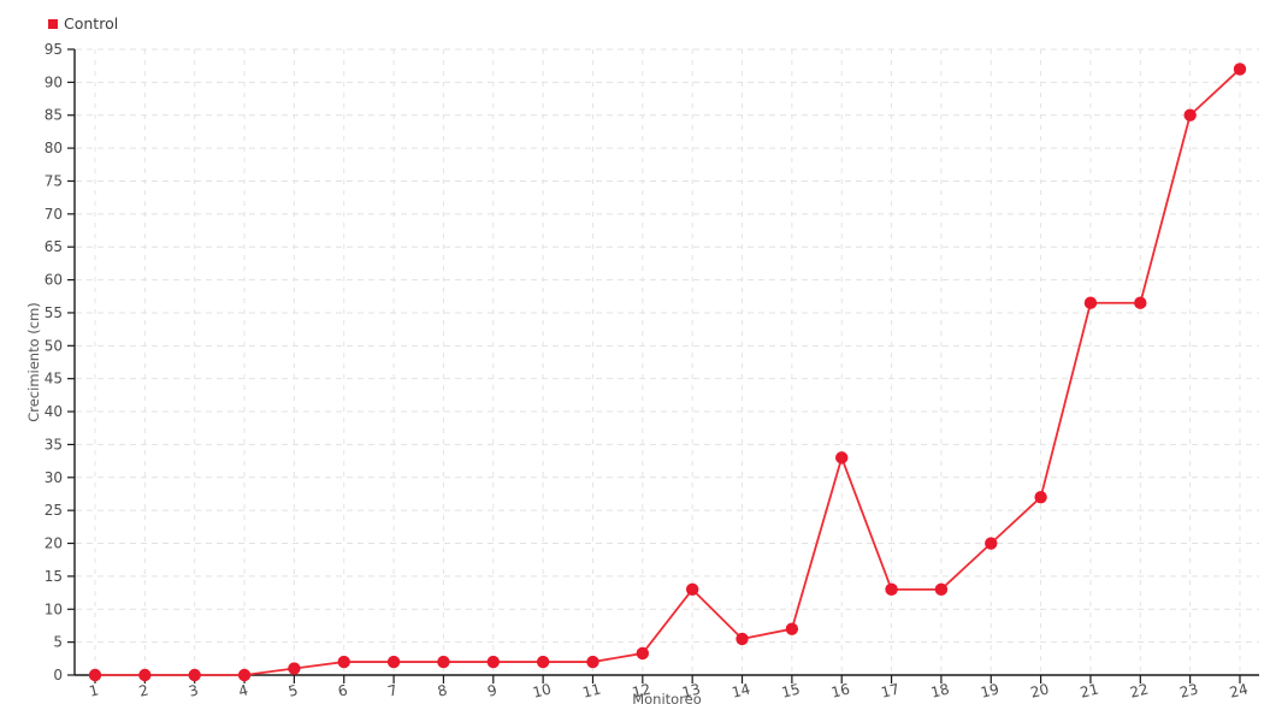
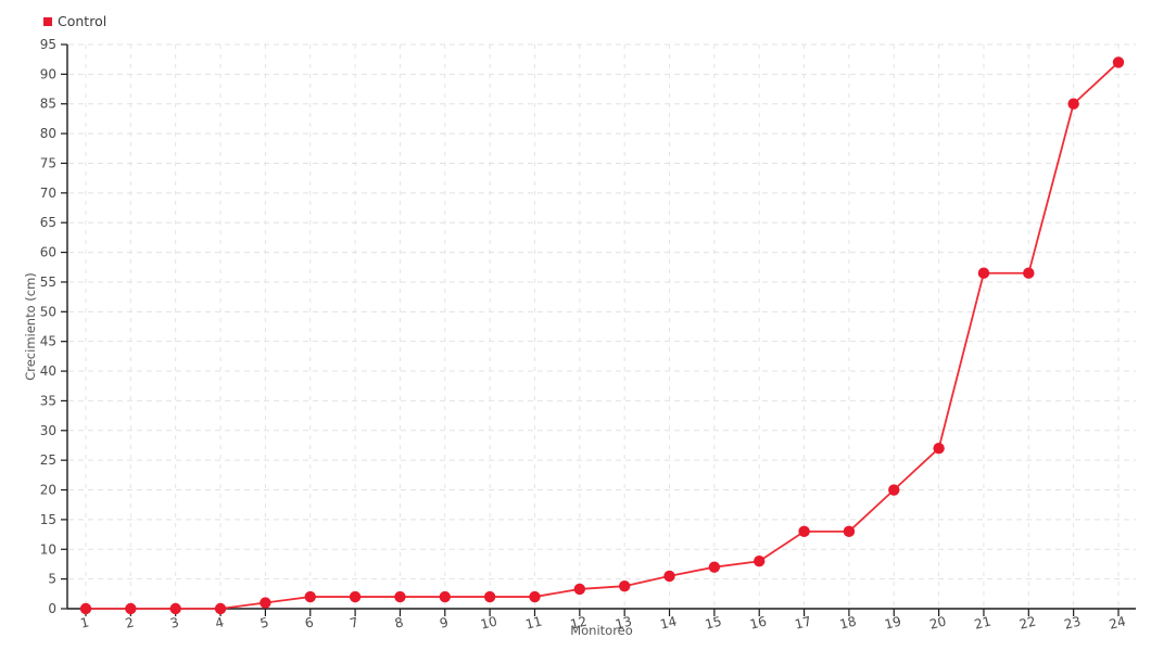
13: 13 -> 4
16: 33 -> 8
